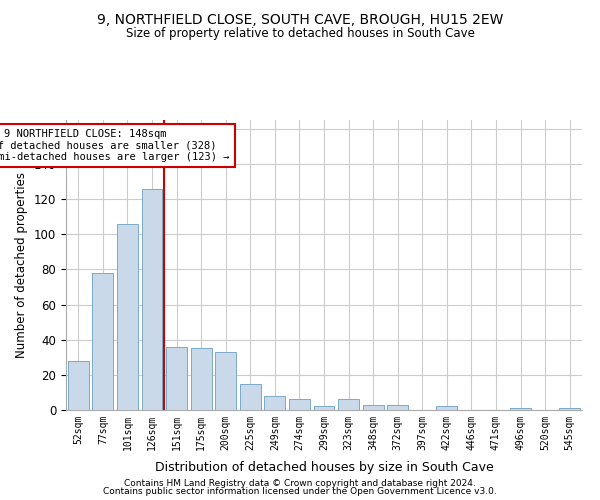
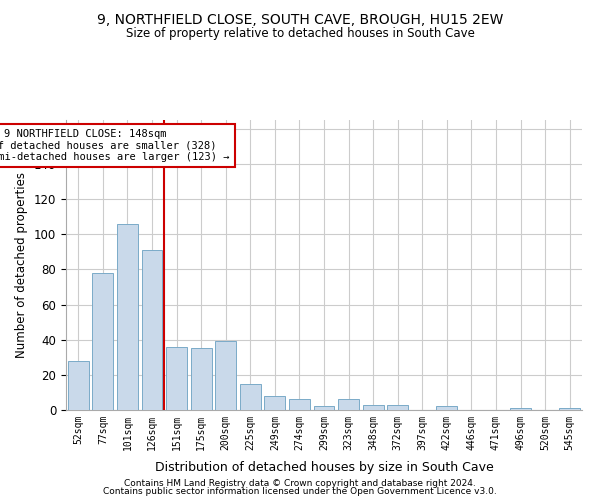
126sqm: 126 -> 91
200sqm: 33 -> 39
